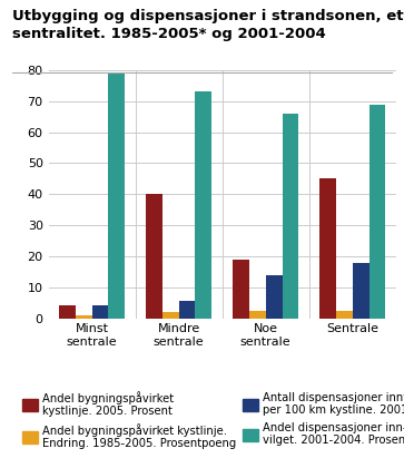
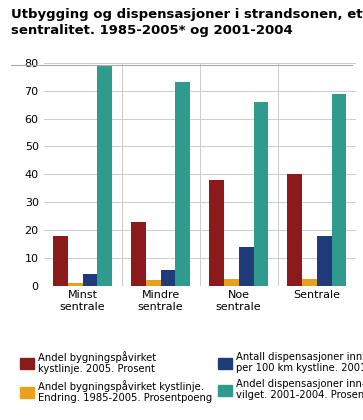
Andel bygningspåvirket kystlinje. 2005. Prosent/Minst sentrale: 4 -> 18
Andel bygningspåvirket kystlinje. 2005. Prosent/Mindre sentrale: 40 -> 23
Andel bygningspåvirket kystlinje. 2005. Prosent/Noe sentrale: 19 -> 38
Andel bygningspåvirket kystlinje. 2005. Prosent/Sentrale: 45 -> 40
